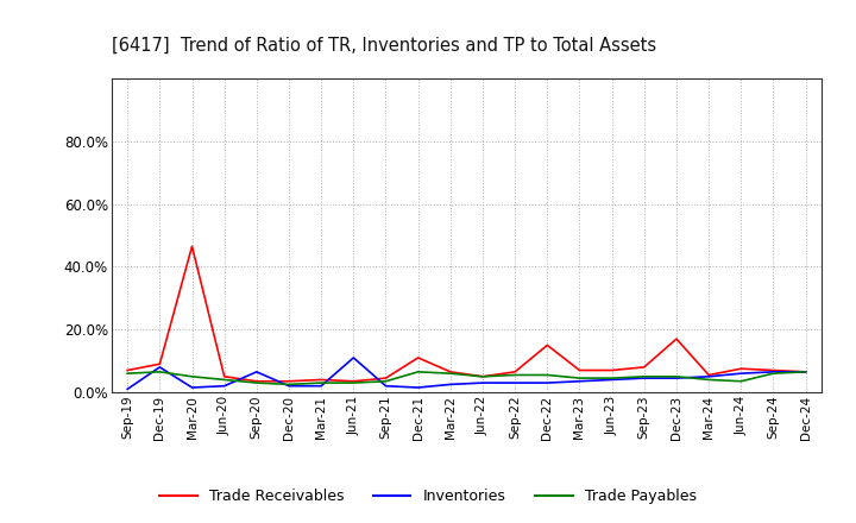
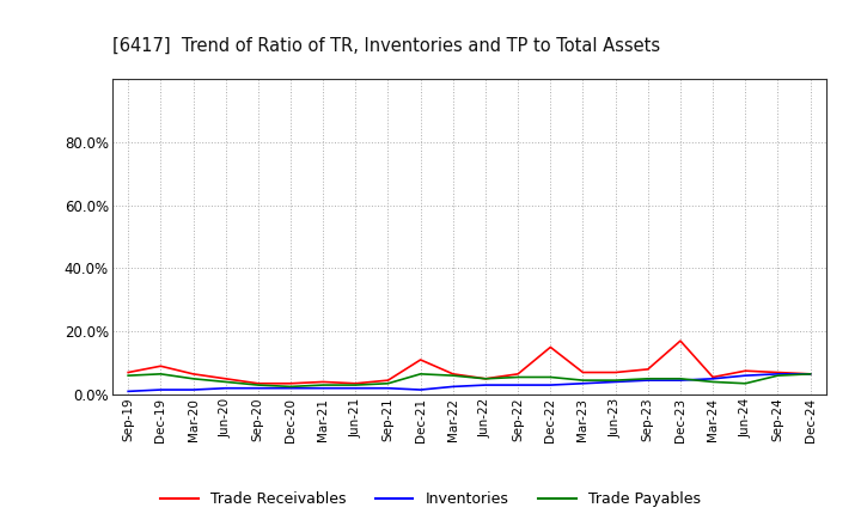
Inventories/Dec-19: 8.0% -> 1.5%
Trade Receivables/Mar-20: 46.5% -> 6.5%
Inventories/Sep-20: 6.5% -> 2.0%
Inventories/Jun-21: 11.0% -> 2.0%
